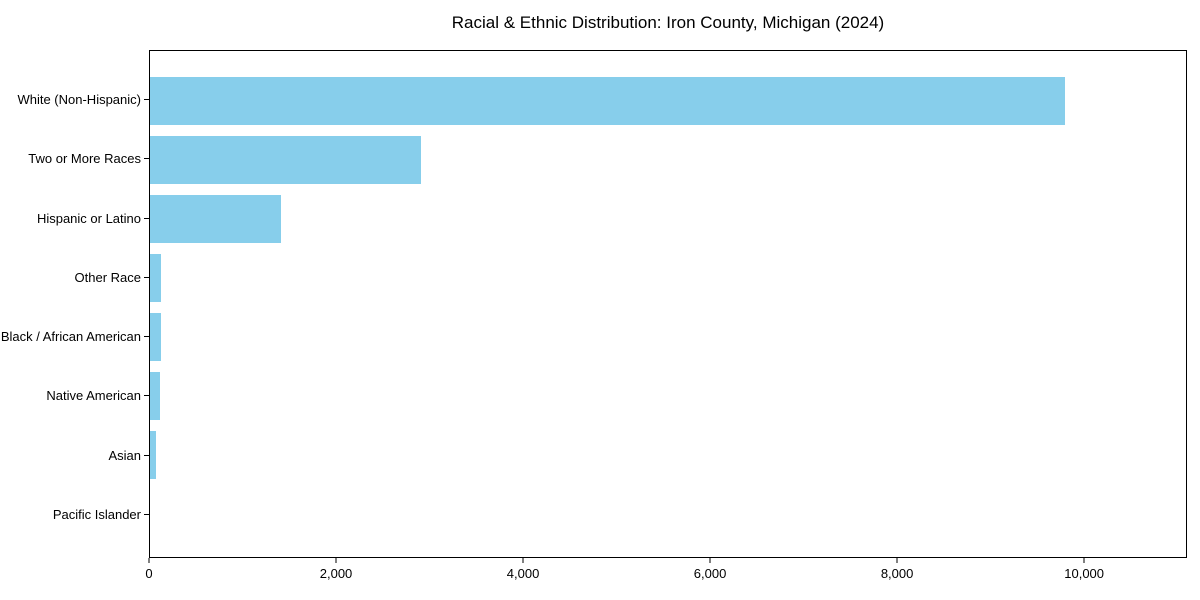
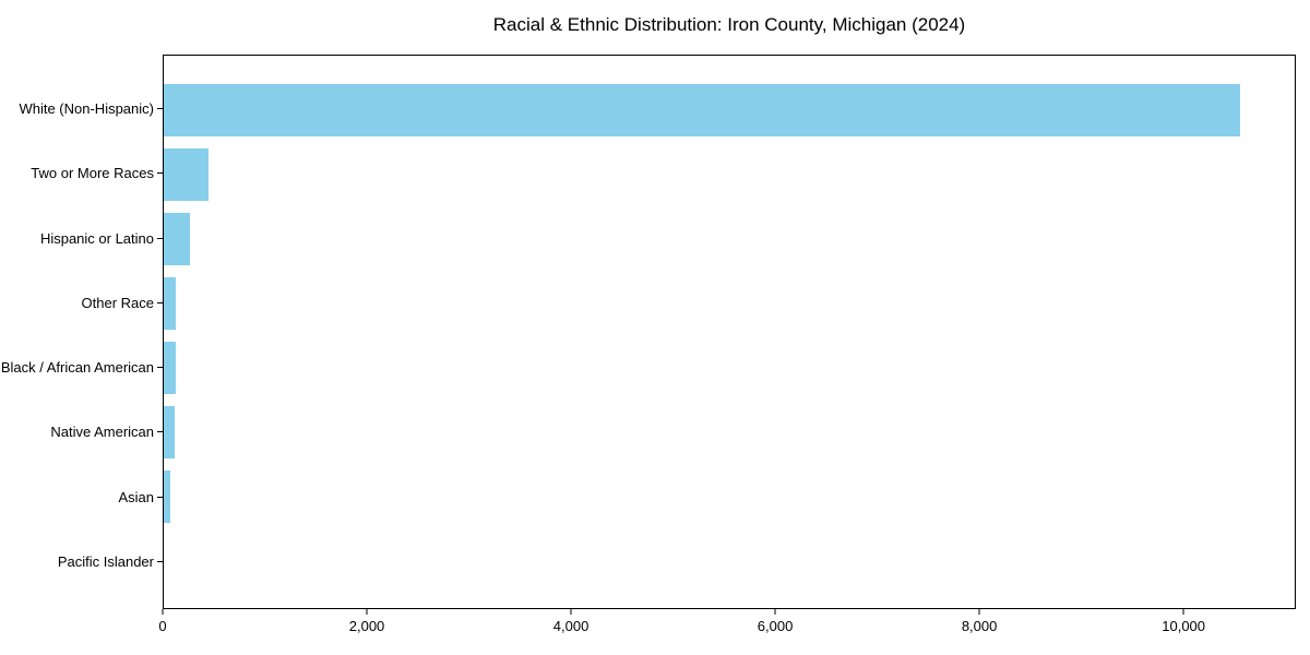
White (Non-Hispanic): 9800 -> 10600
Two or More Races: 2900 -> 400
Hispanic or Latino: 1400 -> 300
